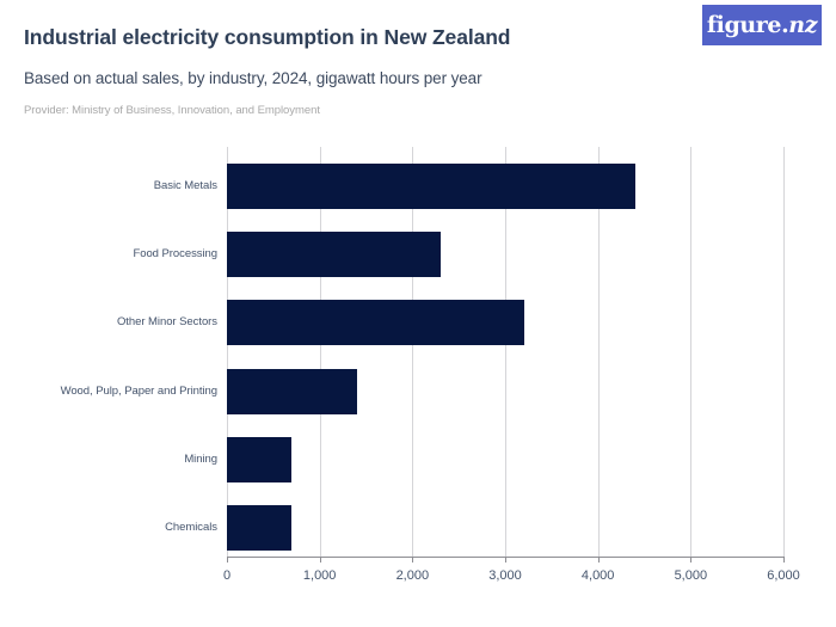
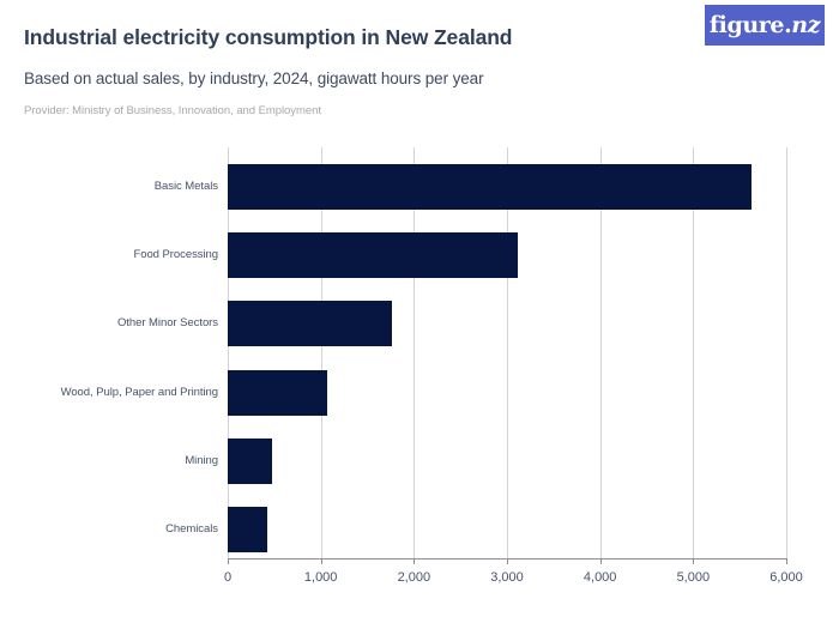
Basic Metals: 4400 -> 5600
Food Processing: 2300 -> 3100
Other Minor Sectors: 3200 -> 1800
Wood, Pulp, Paper and Printing: 1400 -> 1100
Mining: 700 -> 500
Chemicals: 700 -> 400
